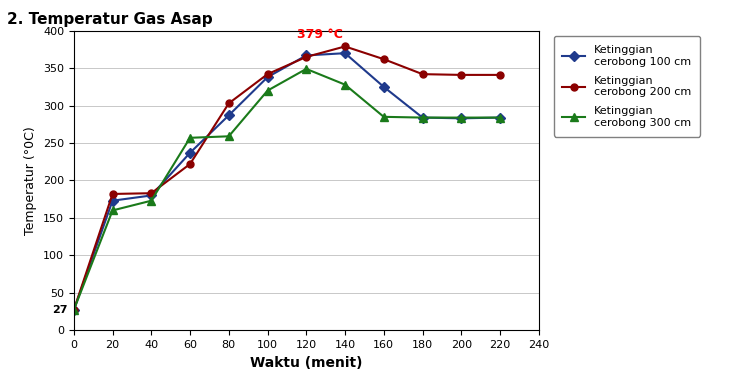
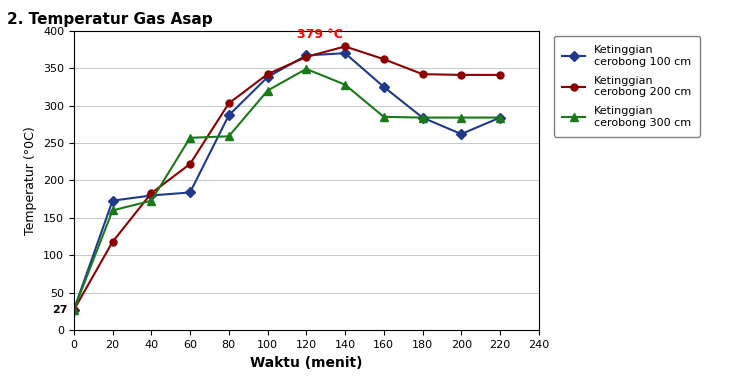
Ketinggian cerobong 200 cm/20: 182 -> 118
Ketinggian cerobong 100 cm/60: 237 -> 184
Ketinggian cerobong 100 cm/200: 283 -> 262
